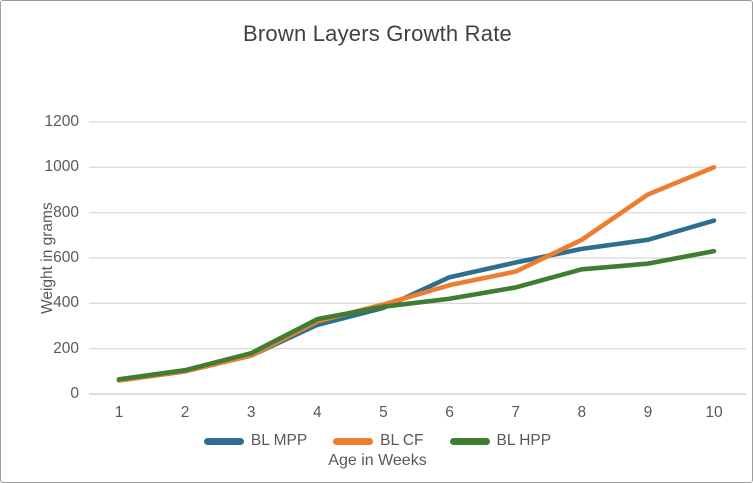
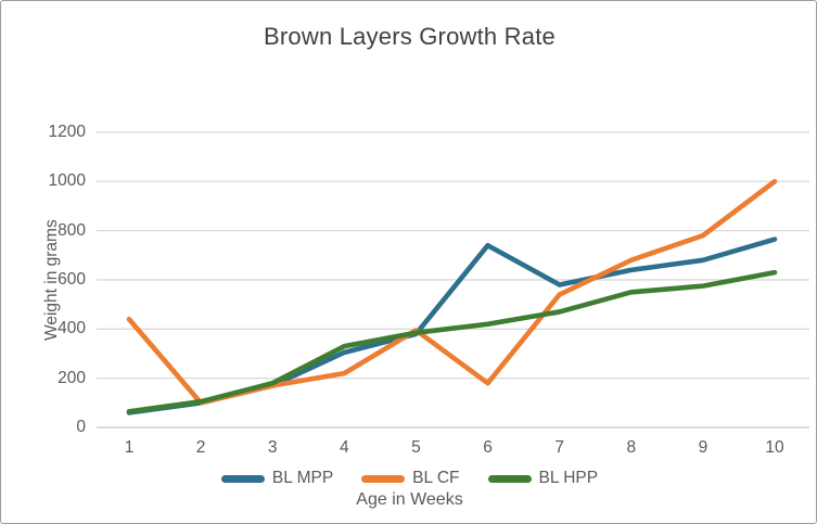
BL CF/1: 60 -> 440
BL CF/4: 320 -> 220
BL MPP/6: 520 -> 740
BL CF/6: 480 -> 180
BL CF/9: 880 -> 780
